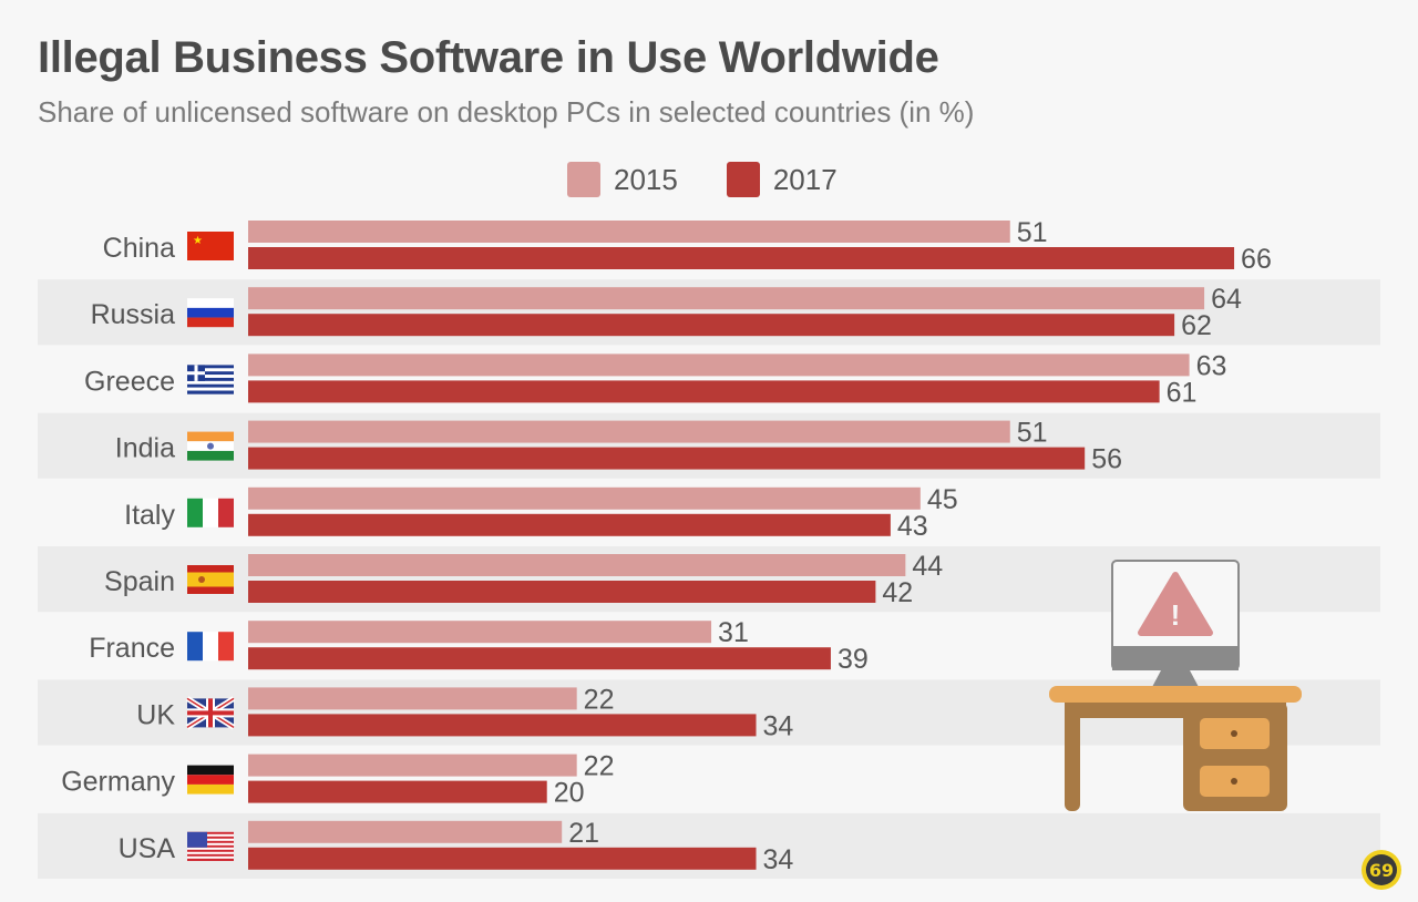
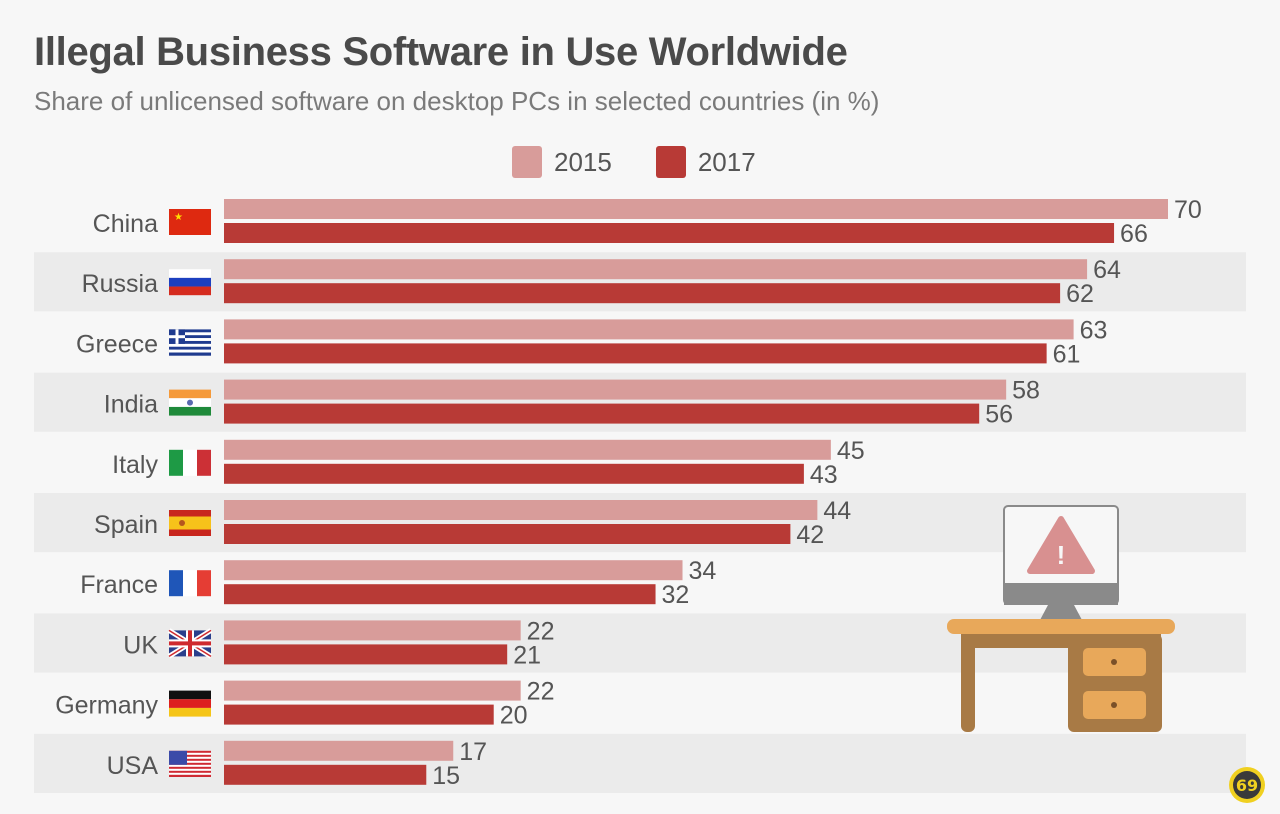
2015/China: 51 -> 70
2015/India: 51 -> 58
2015/France: 31 -> 34
2017/France: 39 -> 32
2017/UK: 34 -> 21
2015/USA: 21 -> 17
2017/USA: 34 -> 15
